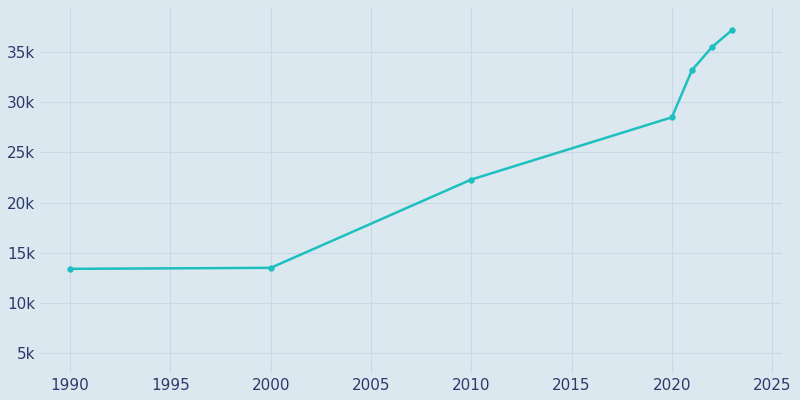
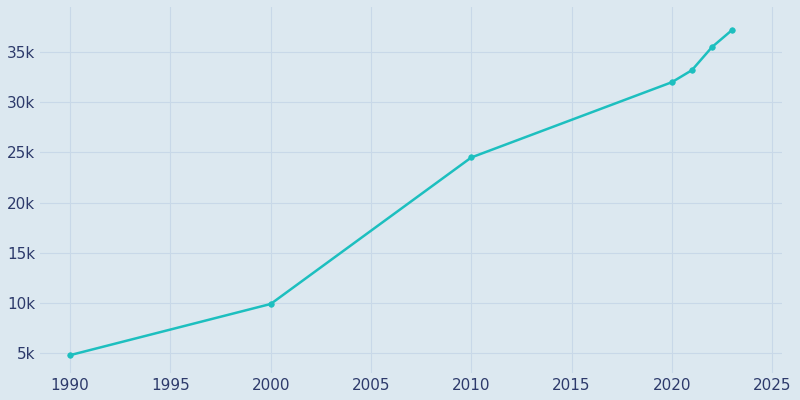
1990: 13.4k -> 4.8k
2000: 13.5k -> 9.9k
2010: 22.3k -> 24.5k
2020: 28.5k -> 32.0k
